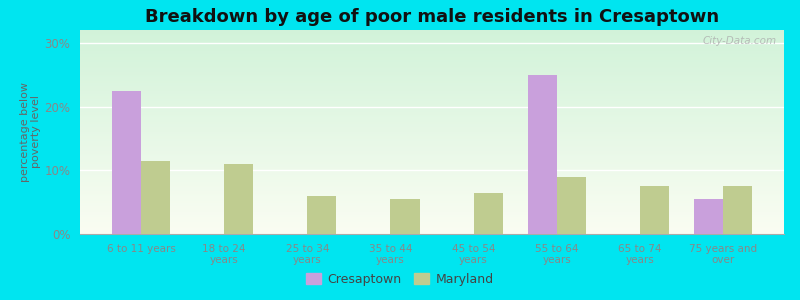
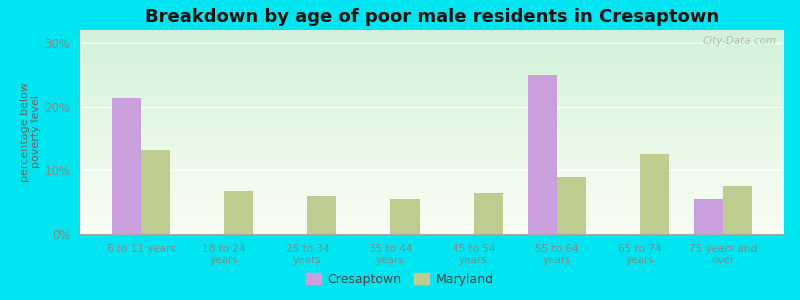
Cresaptown/6 to 11 years: 22.5% -> 21.4%
Maryland/6 to 11 years: 11.5% -> 13.2%
Maryland/18 to 24 years: 11.0% -> 6.8%
Maryland/65 to 74 years: 7.5% -> 12.6%
